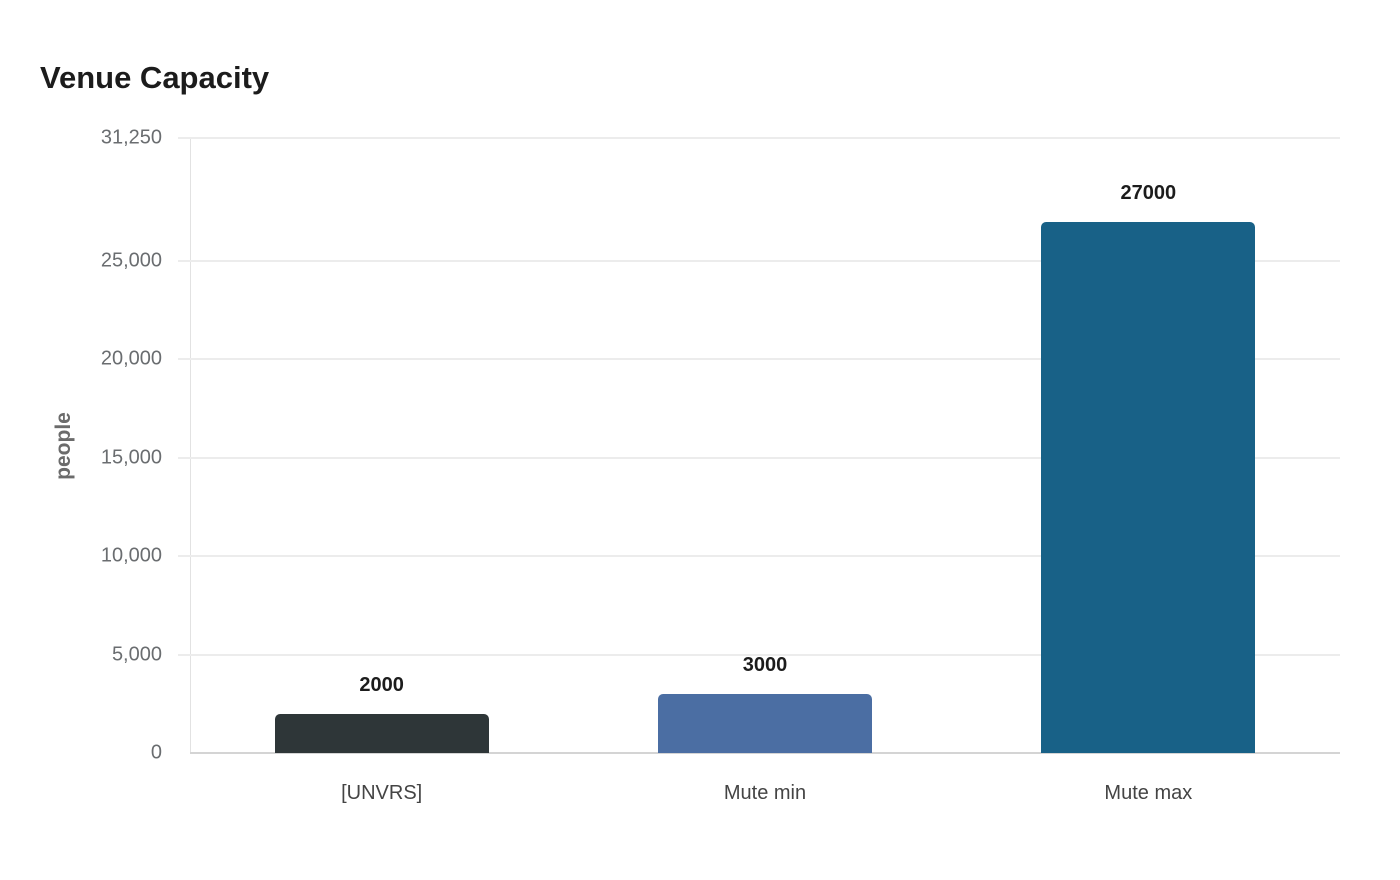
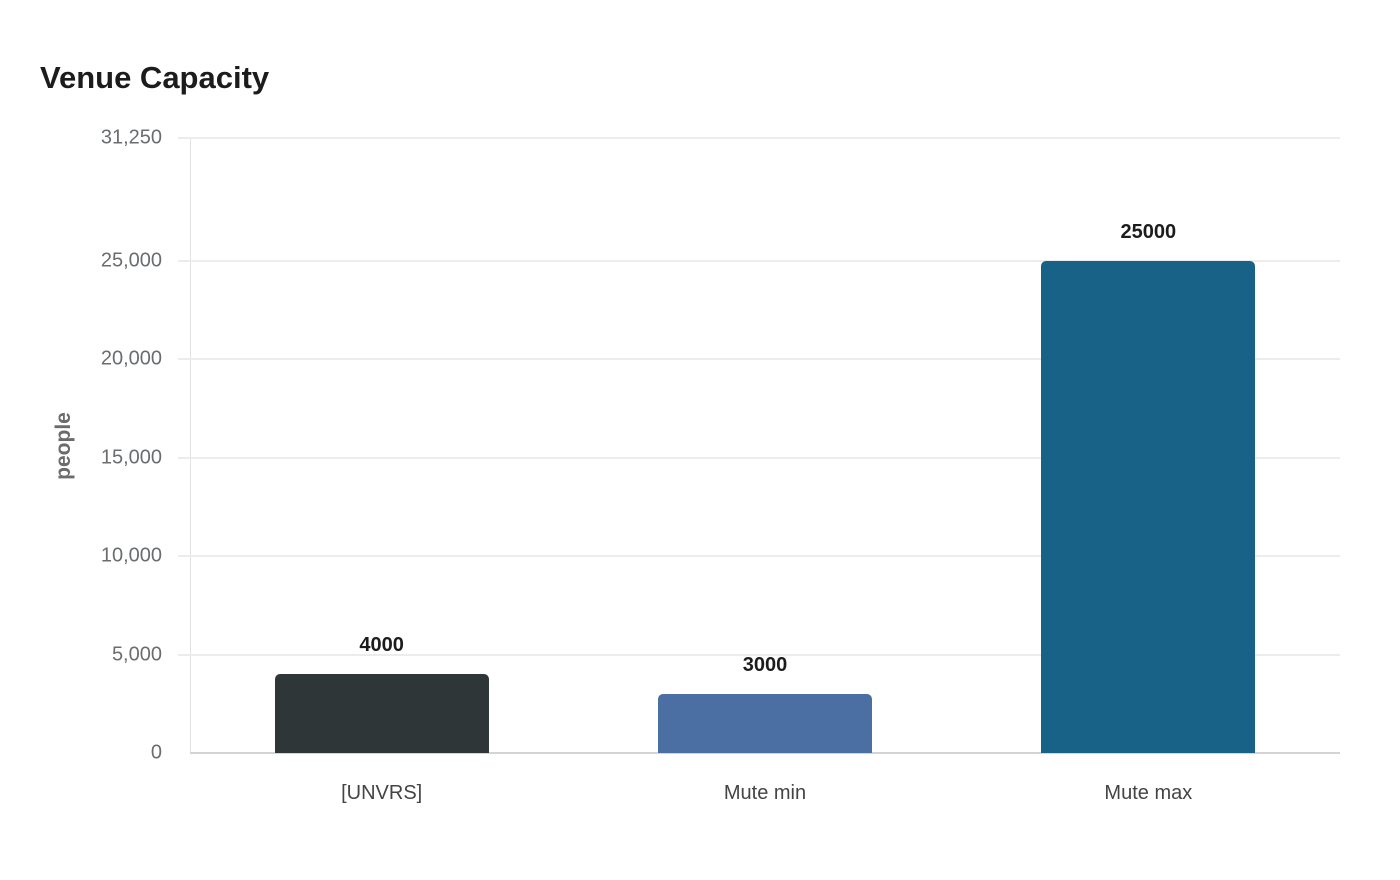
[UNVRS]: 2000 -> 4000
Mute max: 27000 -> 25000
